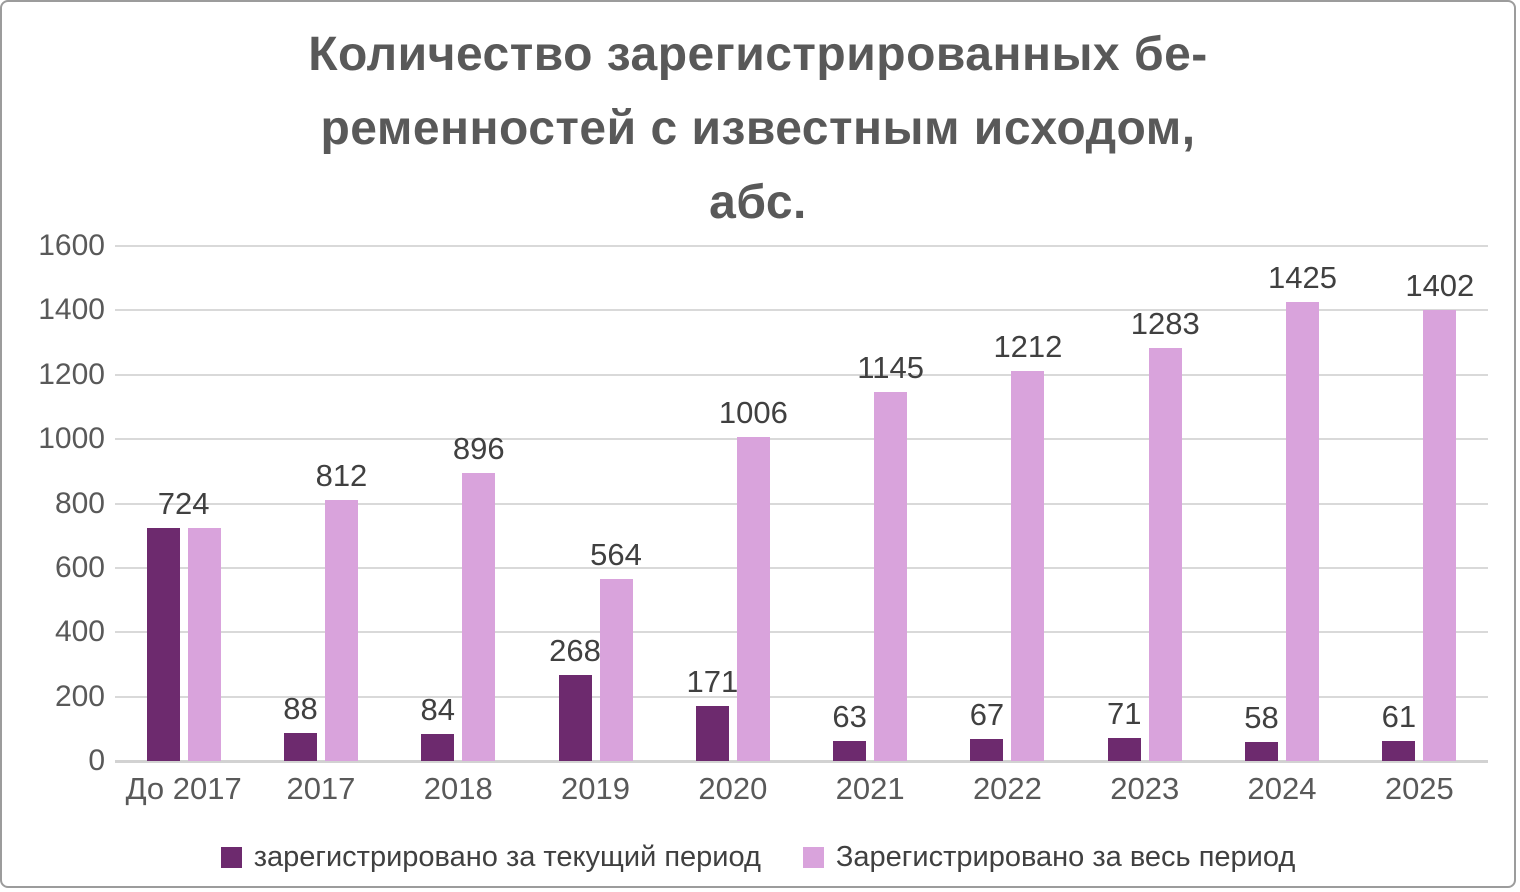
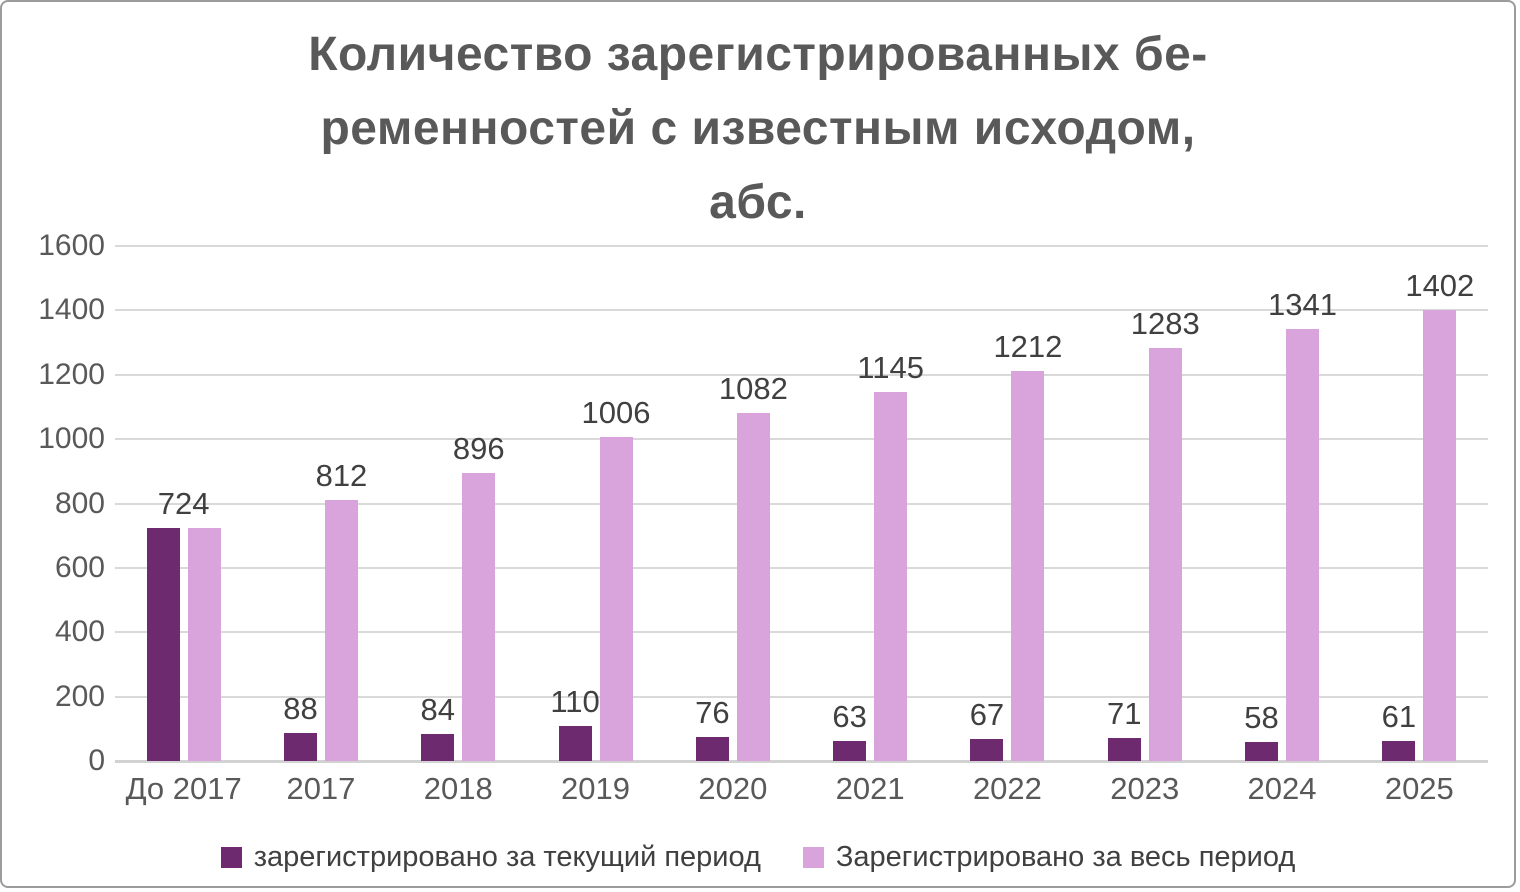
зарегистрировано за текущий период/2019: 268 -> 110
Зарегистрировано за весь период/2019: 564 -> 1006
зарегистрировано за текущий период/2020: 171 -> 76
Зарегистрировано за весь период/2020: 1006 -> 1082
Зарегистрировано за весь период/2024: 1425 -> 1341
